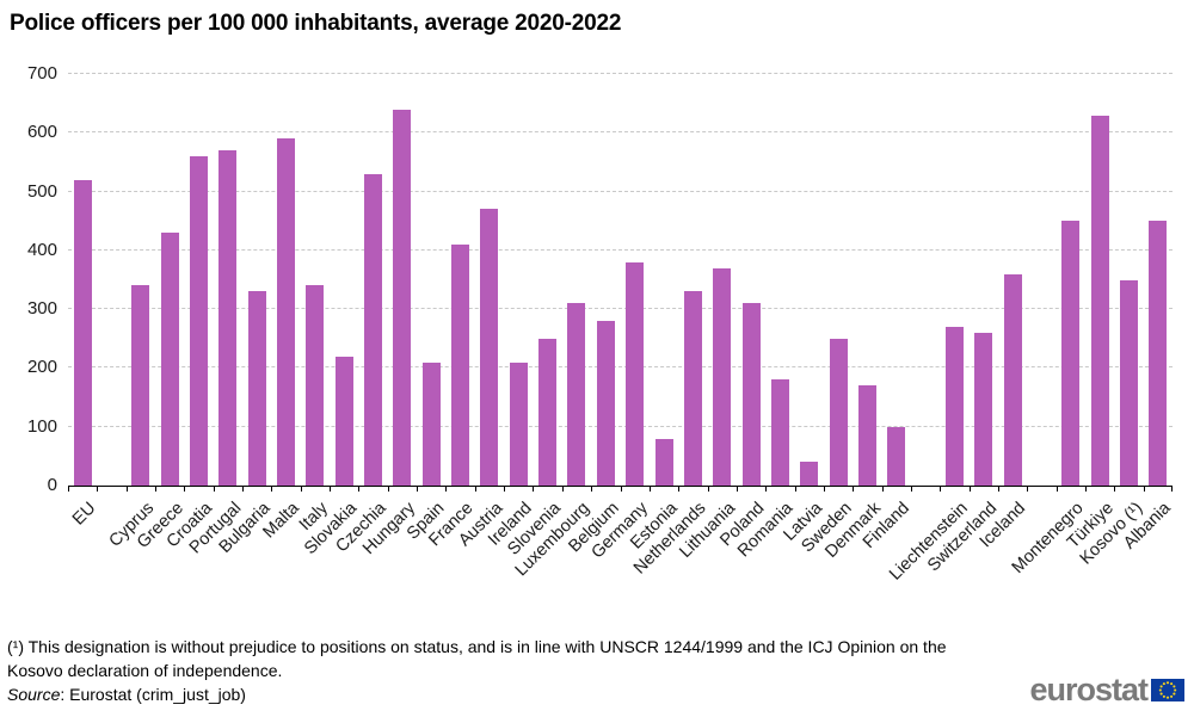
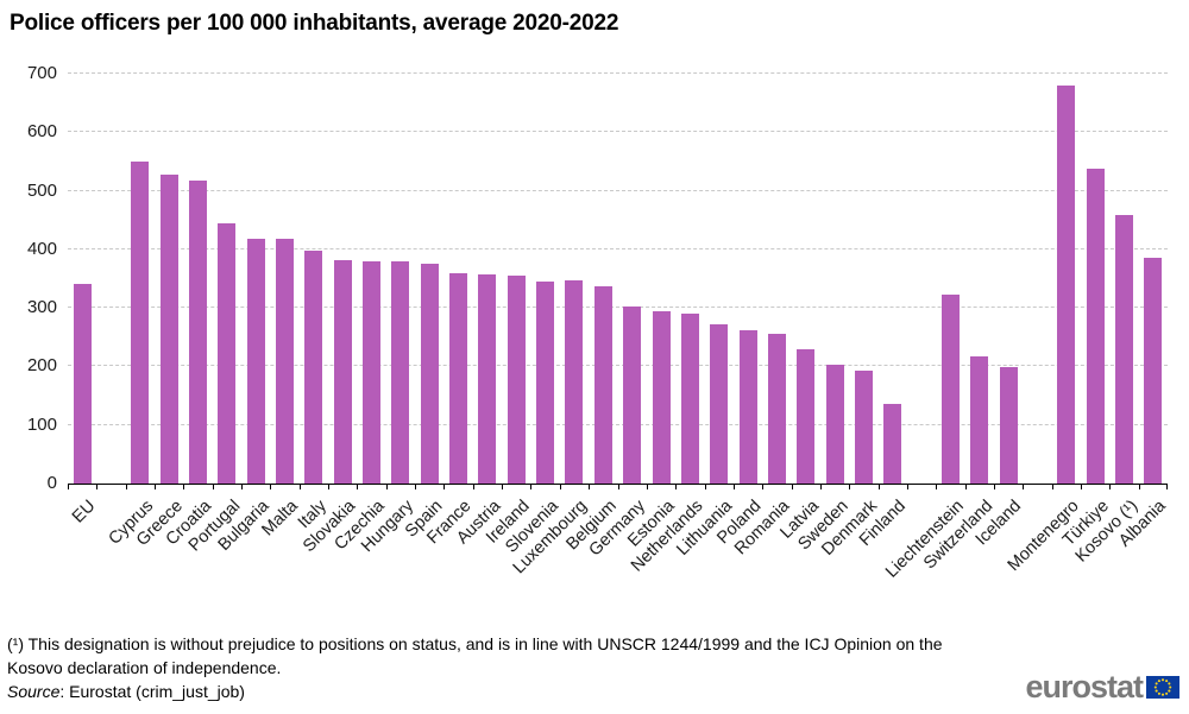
EU: 520 -> 340
Cyprus: 340 -> 550
Greece: 430 -> 530
Croatia: 560 -> 520
Portugal: 570 -> 440
Bulgaria: 330 -> 420
Malta: 590 -> 420
Italy: 340 -> 400
Slovakia: 220 -> 380
Czechia: 530 -> 380
Hungary: 640 -> 380
Spain: 210 -> 380
France: 410 -> 360
Austria: 470 -> 360
Ireland: 210 -> 360
Slovenia: 250 -> 340
Luxembourg: 310 -> 350
Belgium: 280 -> 340
Germany: 380 -> 300
Estonia: 80 -> 290
Netherlands: 330 -> 290
Lithuania: 370 -> 270
Poland: 310 -> 260
Romania: 180 -> 260
Latvia: 40 -> 230
Sweden: 250 -> 200
Denmark: 170 -> 190
Finland: 100 -> 140
Liechtenstein: 270 -> 320
Switzerland: 260 -> 220
Iceland: 360 -> 200
Montenegro: 450 -> 680
Türkiye: 630 -> 540
Kosovo (¹): 350 -> 460
Albania: 450 -> 380
